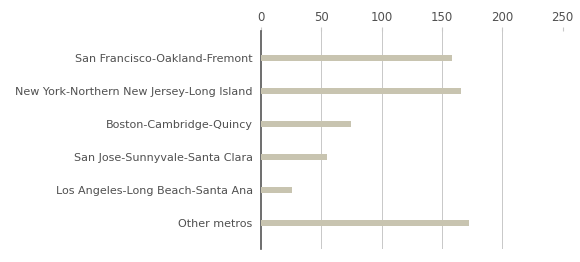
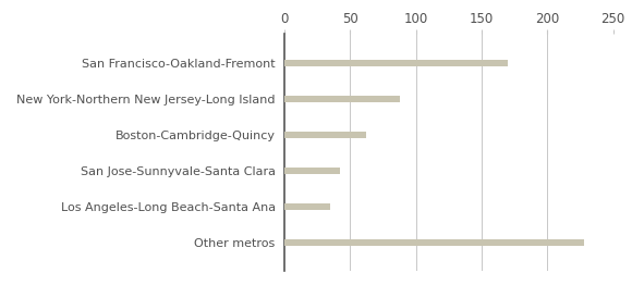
San Francisco-Oakland-Fremont: 158 -> 170
New York-Northern New Jersey-Long Island: 166 -> 88
Boston-Cambridge-Quincy: 75 -> 62
San Jose-Sunnyvale-Santa Clara: 55 -> 42
Los Angeles-Long Beach-Santa Ana: 26 -> 35
Other metros: 172 -> 228
